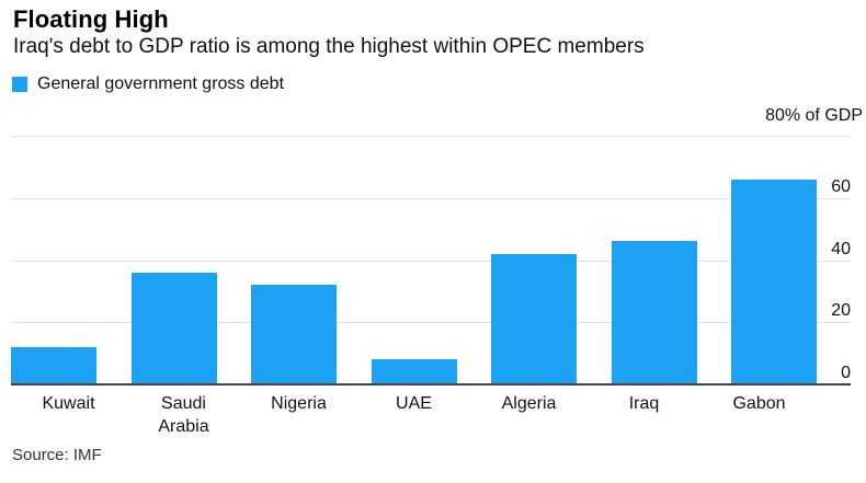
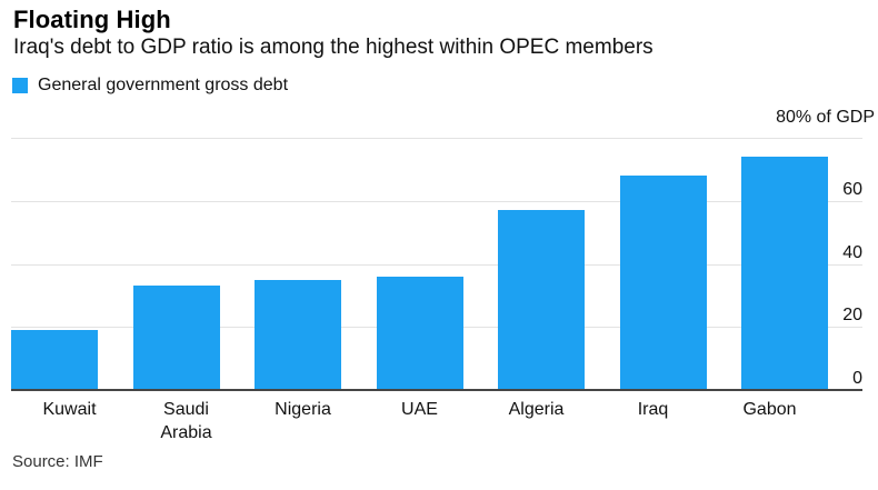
Kuwait: 12 -> 19
Saudi Arabia: 36 -> 33
Nigeria: 32 -> 35
UAE: 8 -> 36
Algeria: 42 -> 57
Iraq: 46 -> 68
Gabon: 66 -> 74
